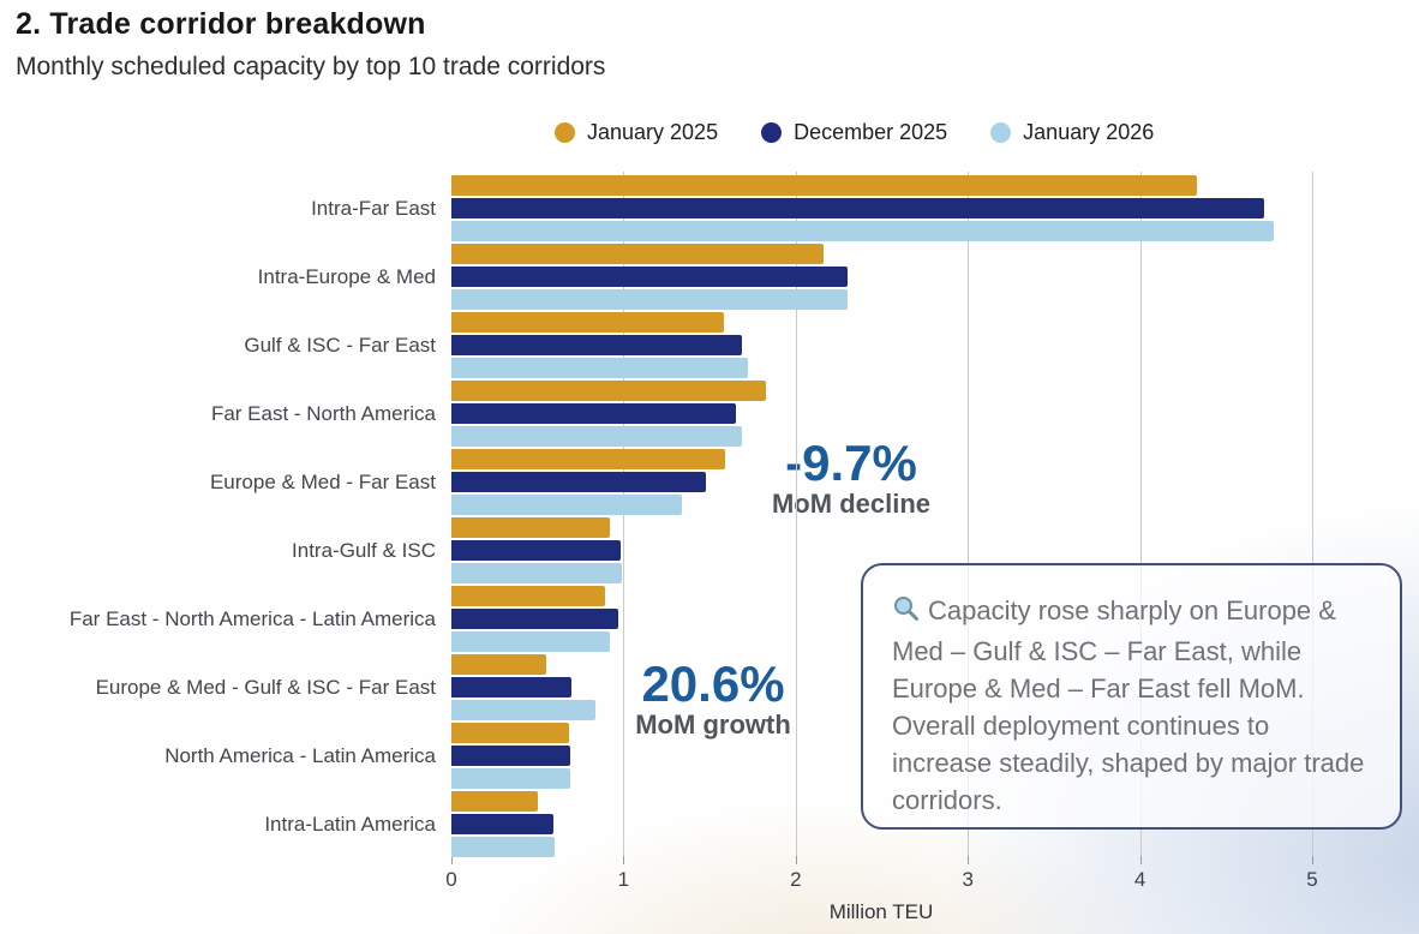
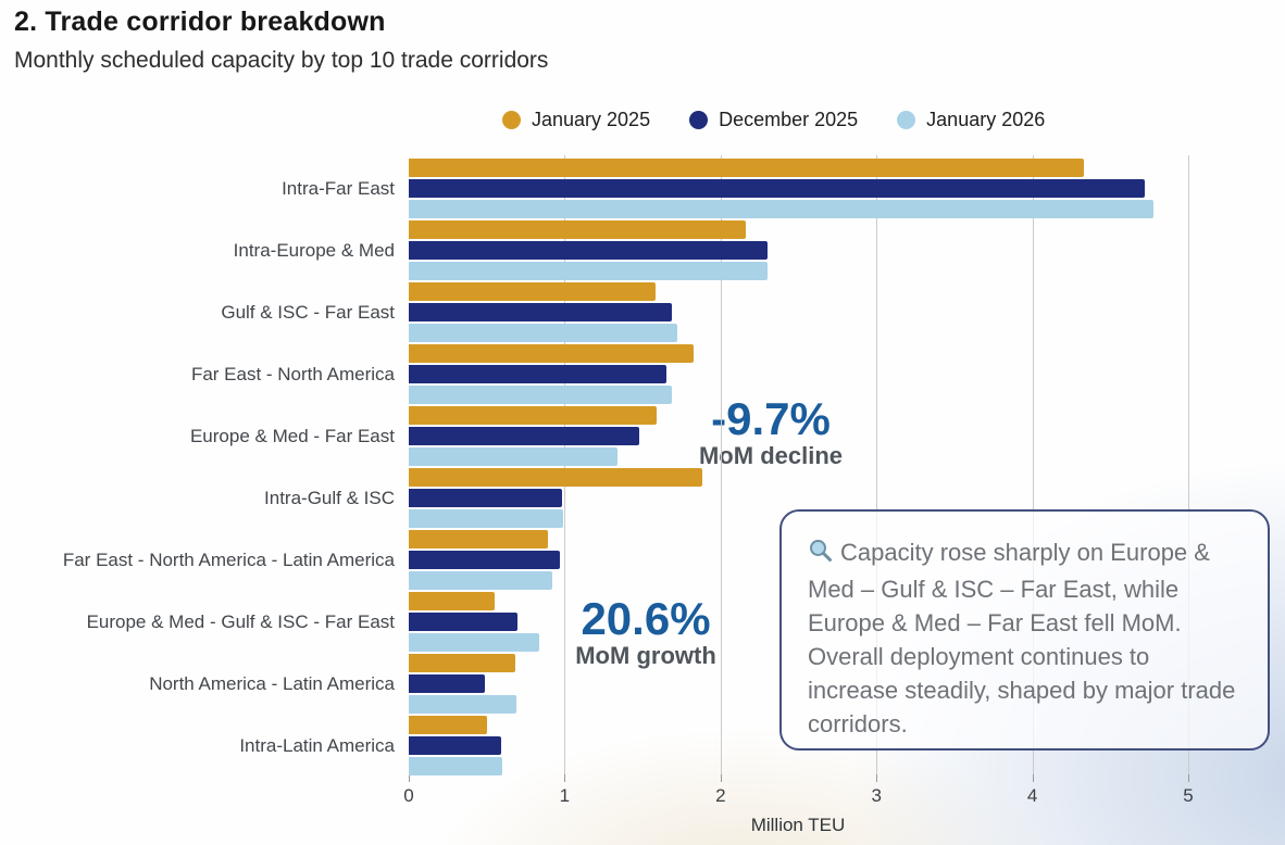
January 2025/Intra-Gulf & ISC: 0.92 -> 1.88
December 2025/North America - Latin America: 0.69 -> 0.49
